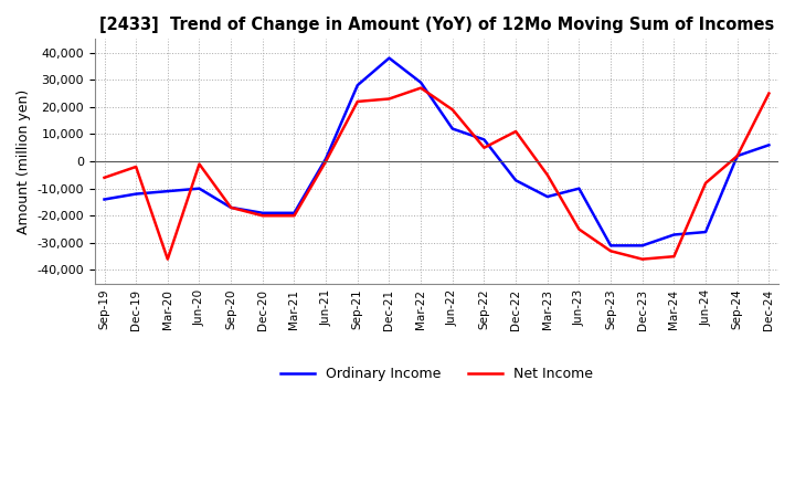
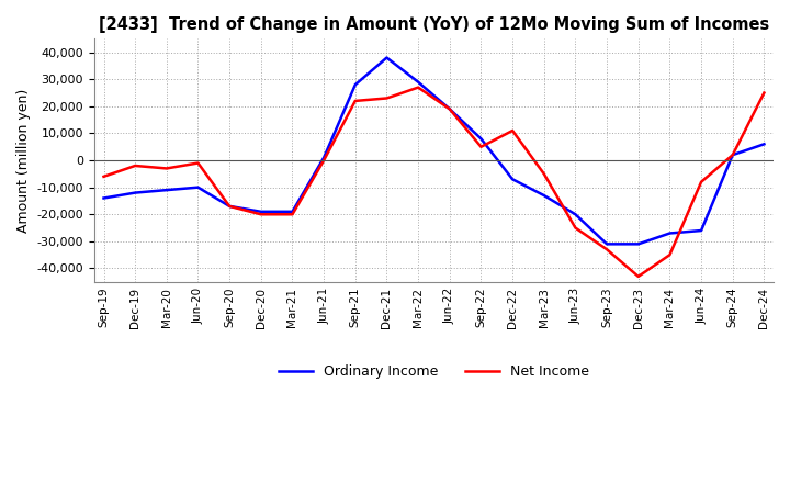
Net Income/Mar-20: -36,000 -> -3,000
Ordinary Income/Jun-22: 12,000 -> 19,000
Ordinary Income/Jun-23: -10,000 -> -20,000
Net Income/Dec-23: -36,000 -> -43,000
